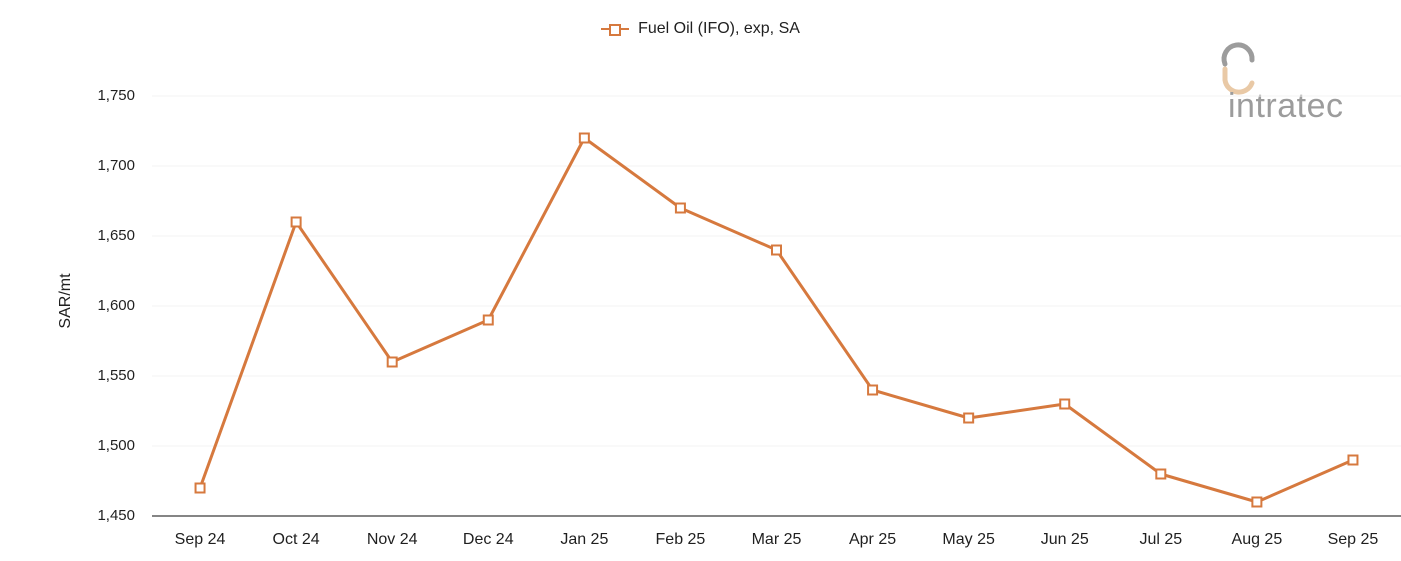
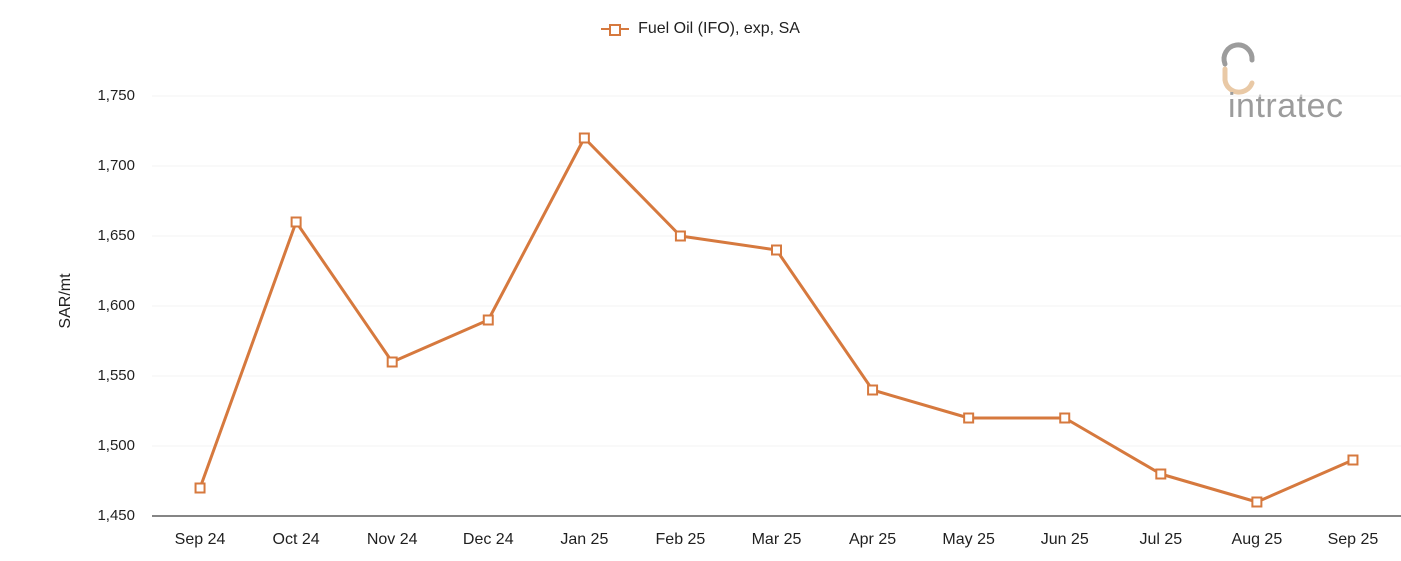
Feb 25: 1670 -> 1650
Jun 25: 1530 -> 1520
